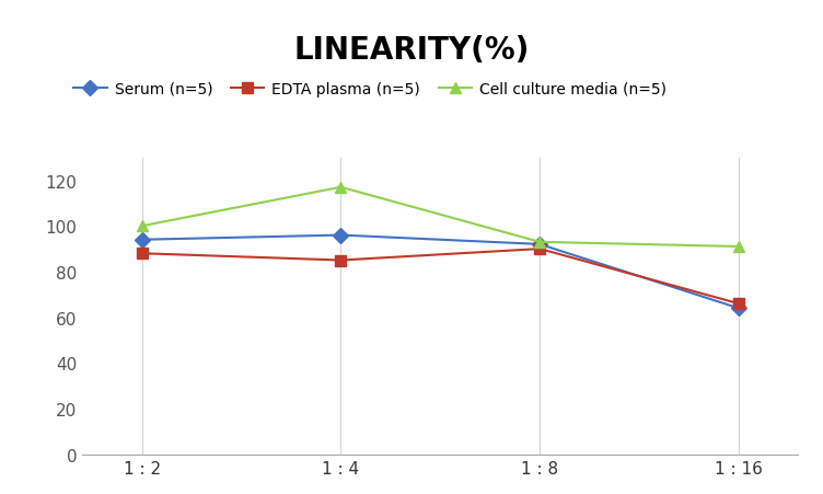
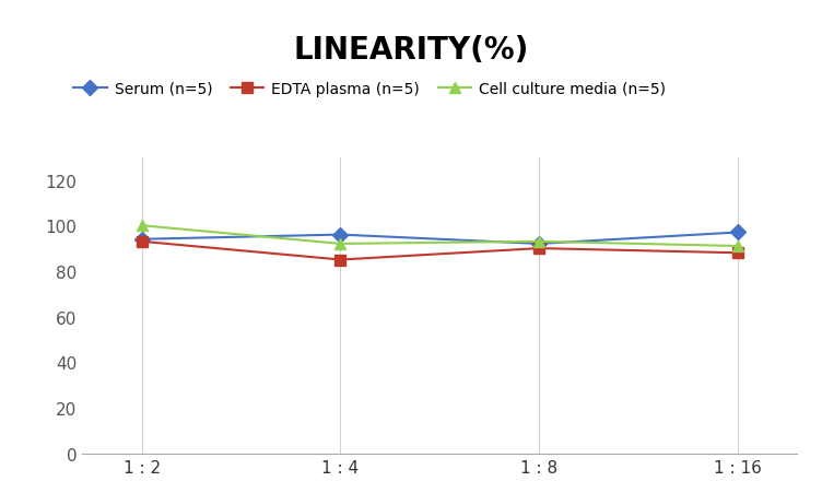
EDTA plasma (n=5)/1 : 2: 88 -> 93
Cell culture media (n=5)/1 : 4: 117 -> 92
Serum (n=5)/1 : 16: 64 -> 97
EDTA plasma (n=5)/1 : 16: 66 -> 88
